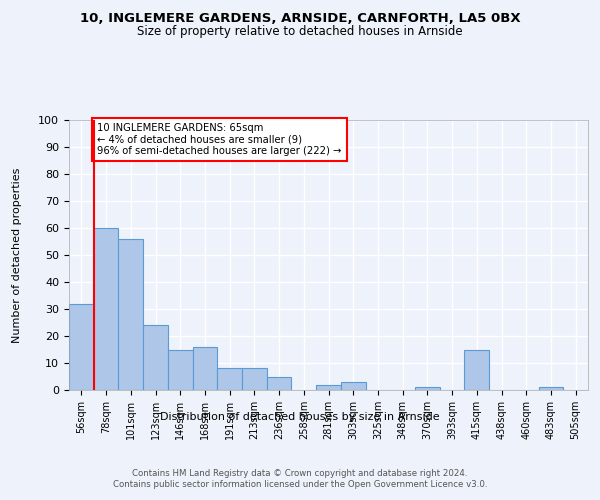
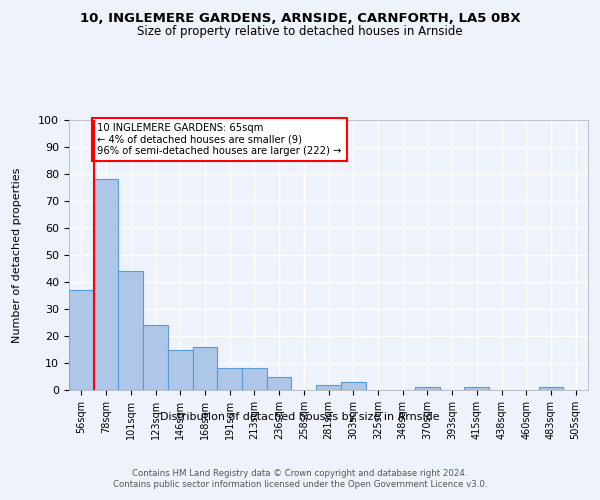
56sqm: 32 -> 37
78sqm: 60 -> 78
101sqm: 56 -> 44
415sqm: 15 -> 1
